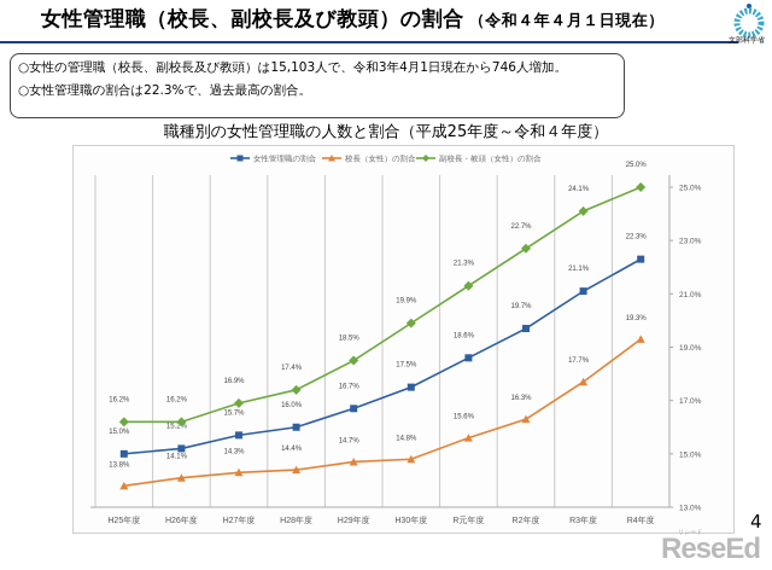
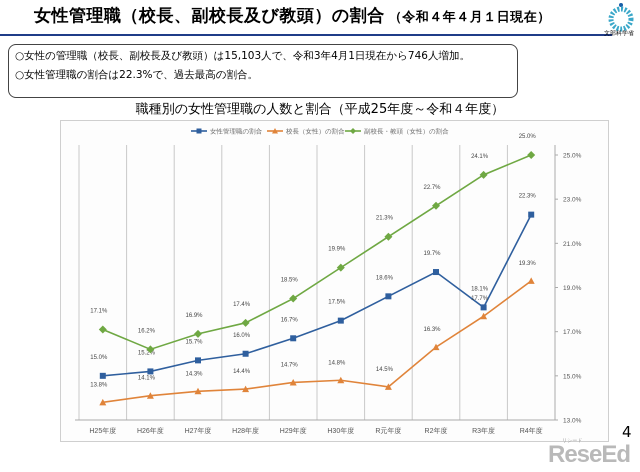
副校長・教頭（女性）の割合/H25年度: 16.2% -> 17.1%
校長（女性）の割合/R元年度: 15.6% -> 14.5%
女性管理職の割合/R3年度: 21.1% -> 18.1%
